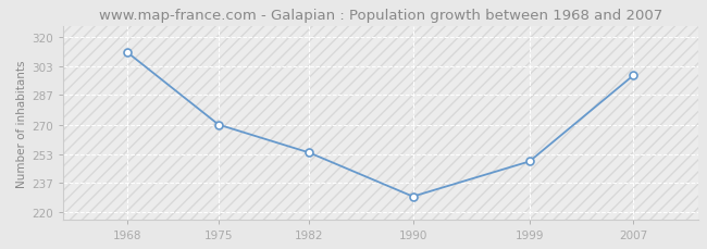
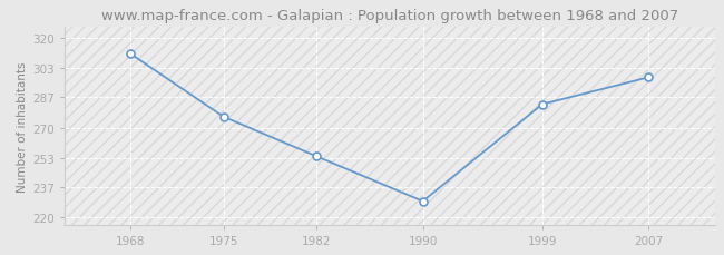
1975: 270 -> 276
1999: 249 -> 283
